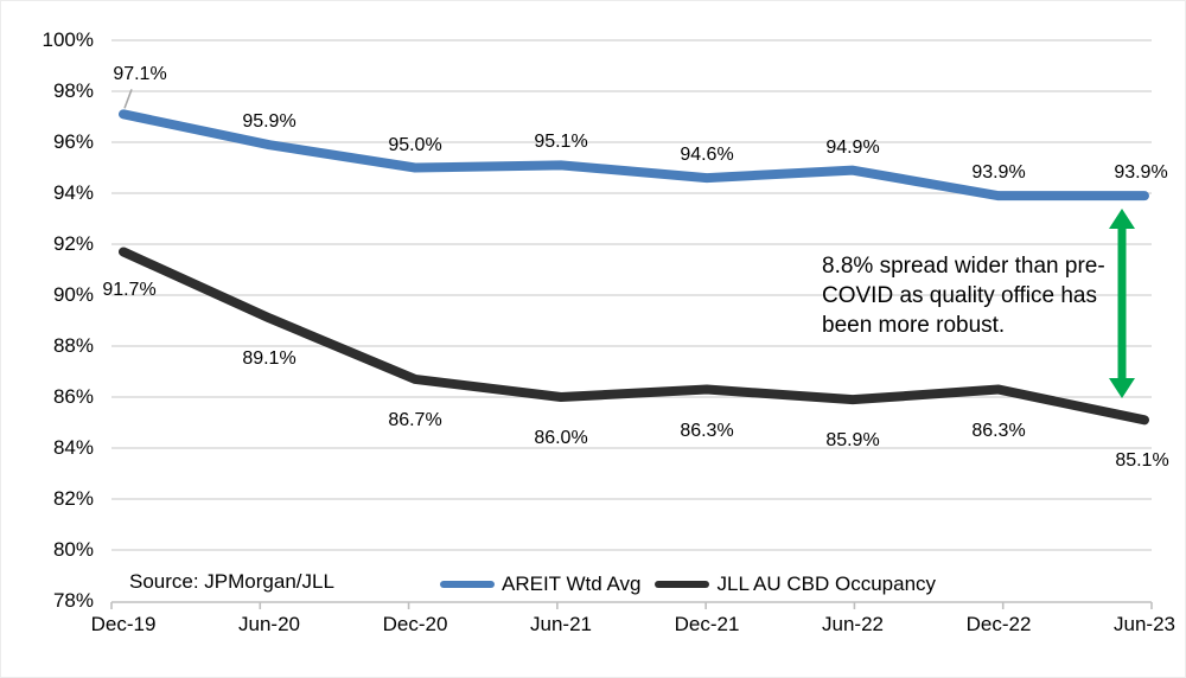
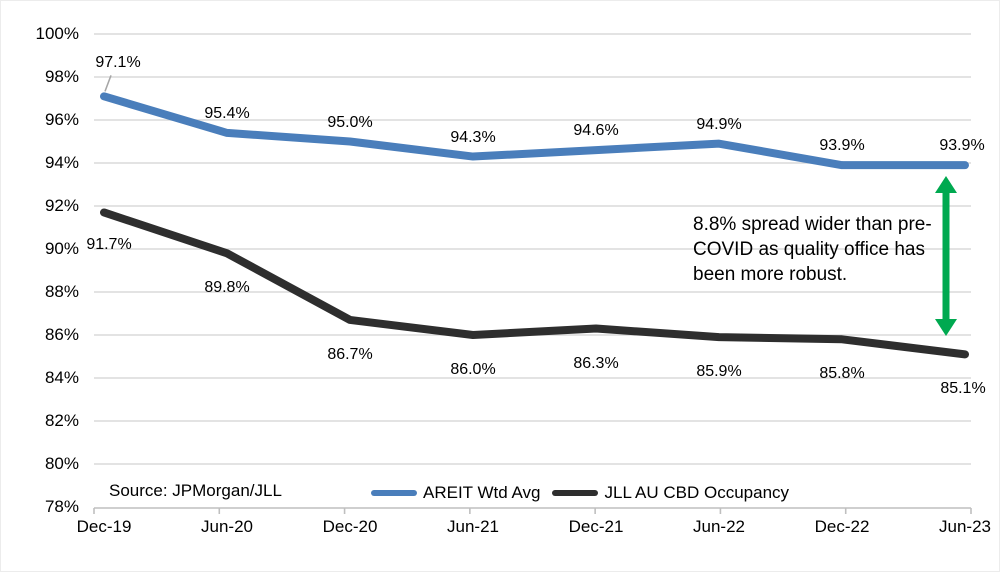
AREIT Wtd Avg/Jun-20: 95.9% -> 95.4%
JLL AU CBD Occupancy/Jun-20: 89.1% -> 89.8%
AREIT Wtd Avg/Jun-21: 95.1% -> 94.3%
JLL AU CBD Occupancy/Dec-22: 86.3% -> 85.8%
